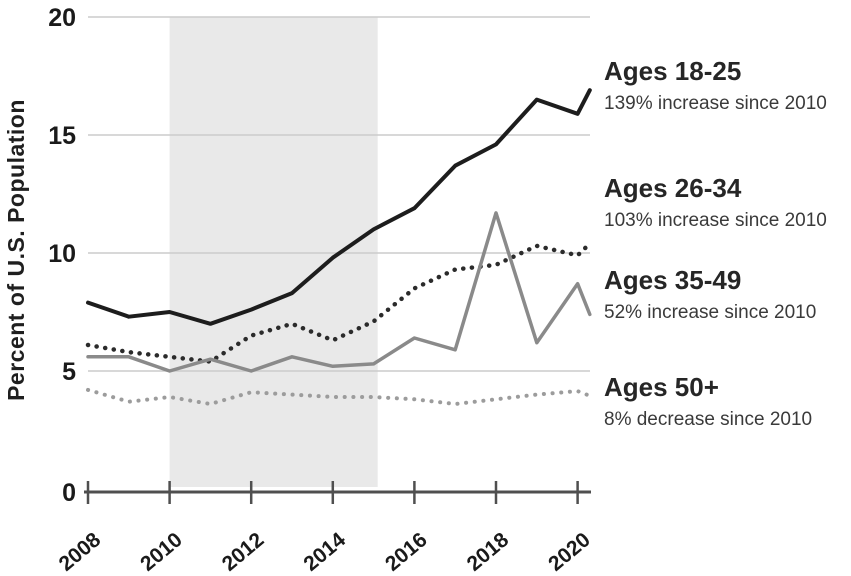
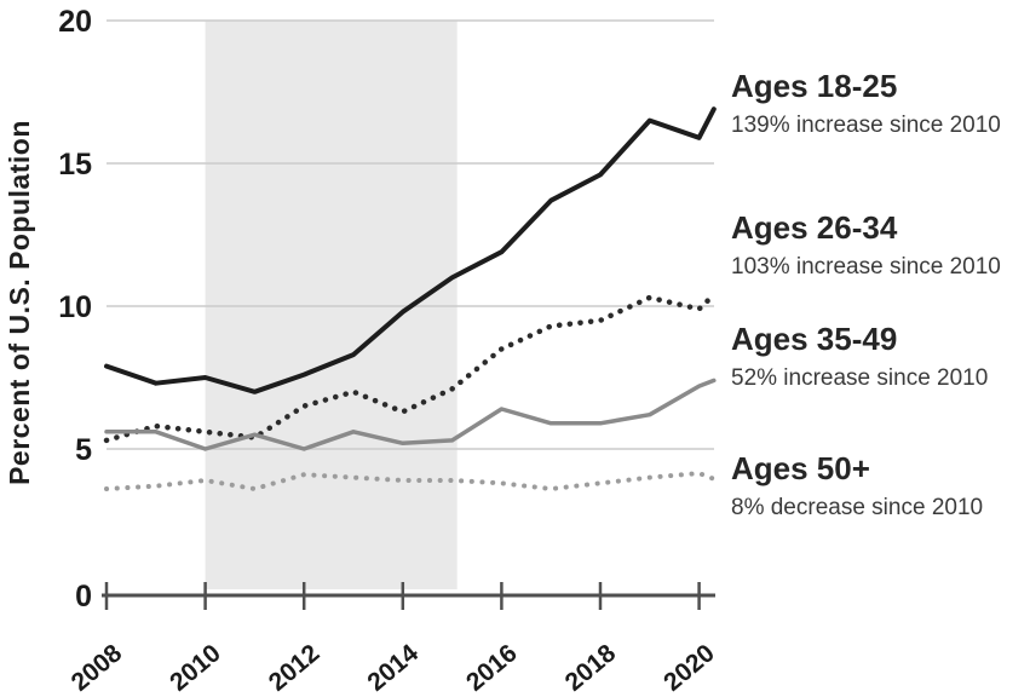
Ages 26-34/2008: 6.1 -> 5.3
Ages 50+/2008: 4.2 -> 3.6
Ages 35-49/2018: 11.7 -> 5.9
Ages 35-49/2020: 8.7 -> 7.2
